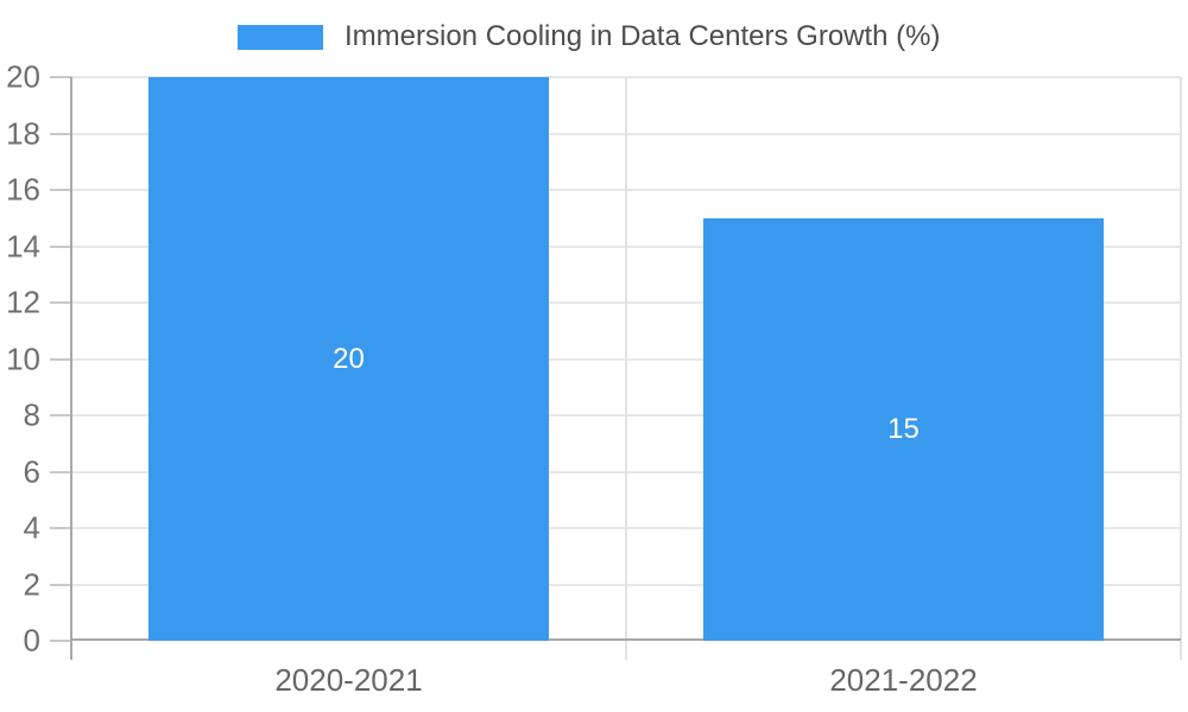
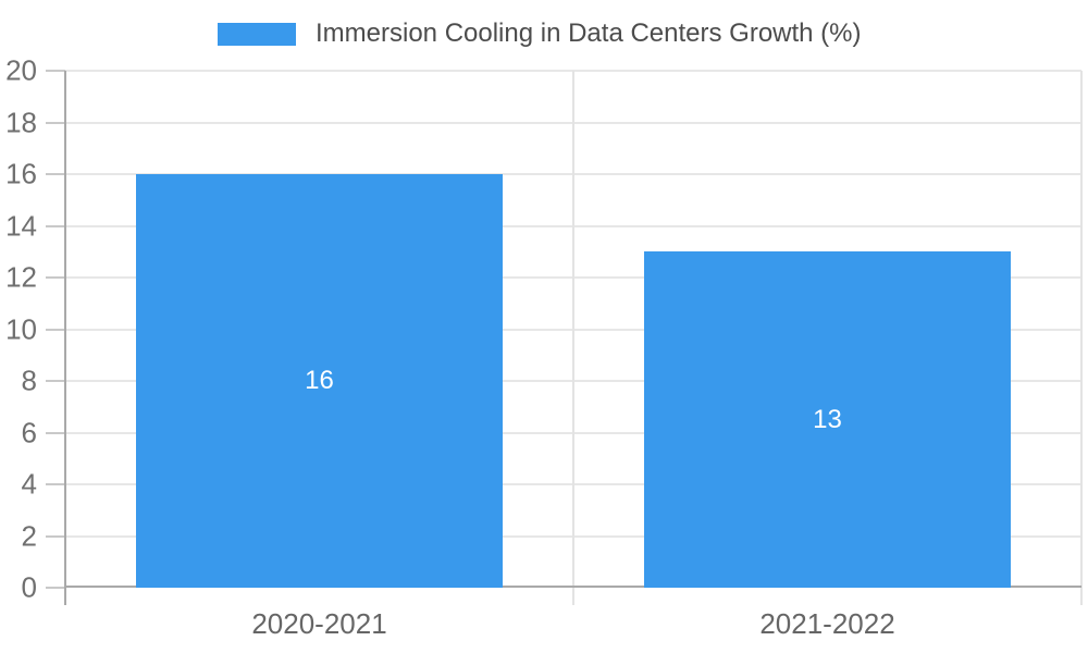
2020-2021: 20 -> 16
2021-2022: 15 -> 13
